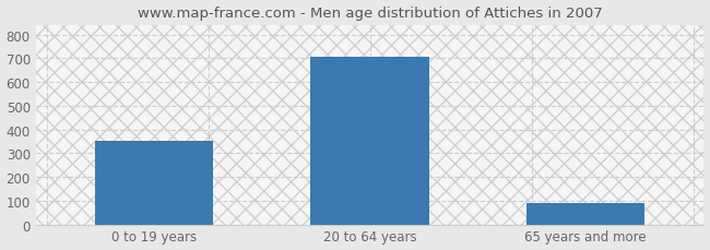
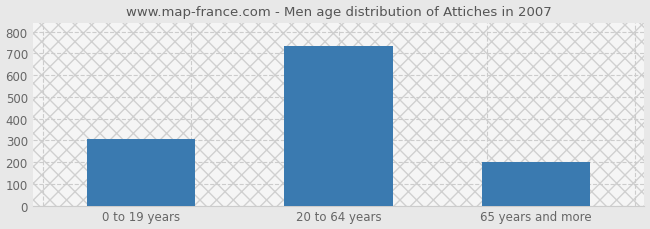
0 to 19 years: 352 -> 305
20 to 64 years: 708 -> 735
65 years and more: 92 -> 200
